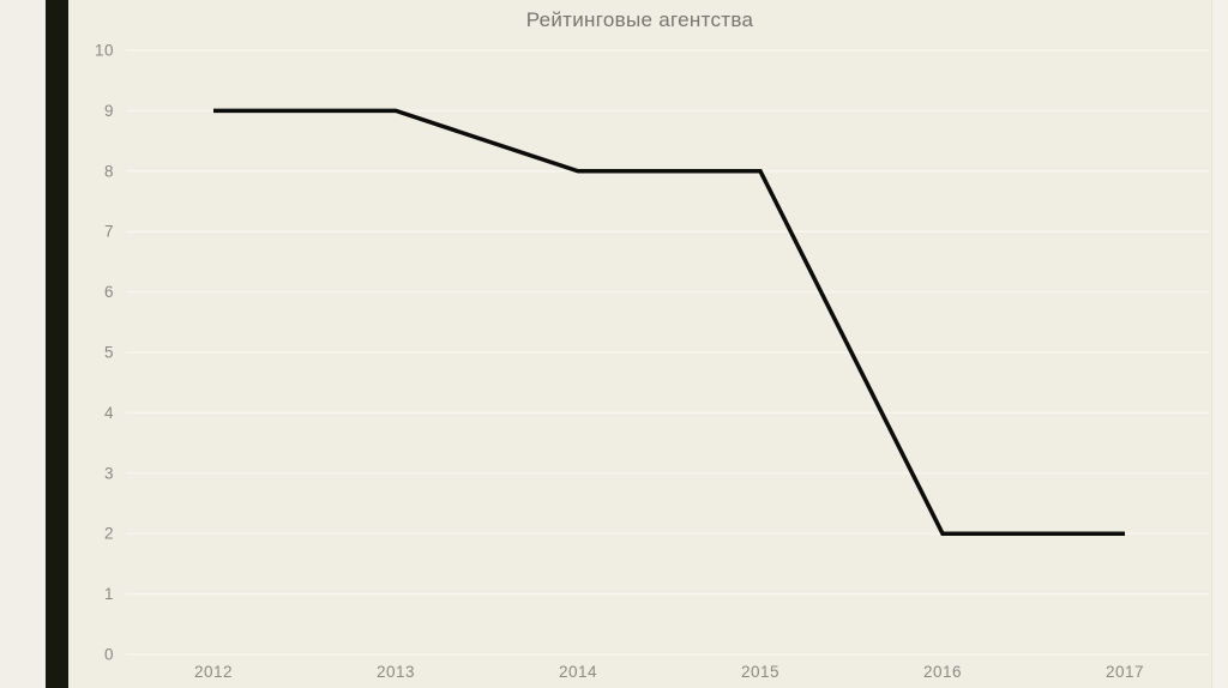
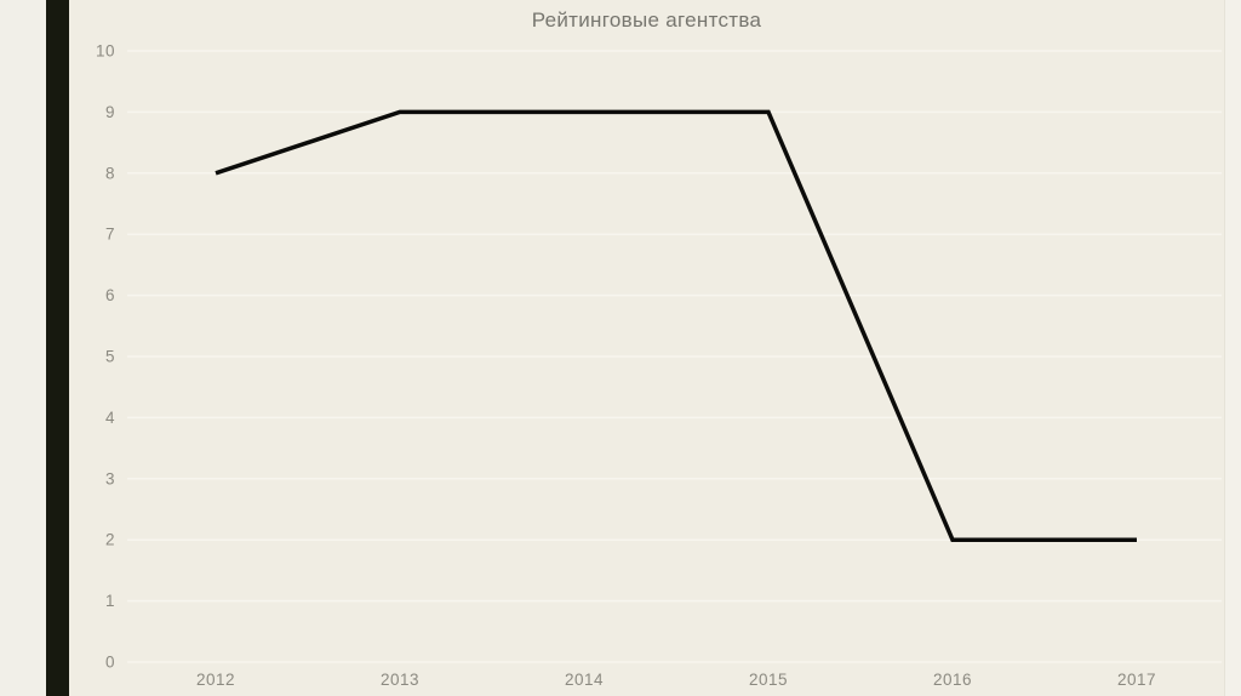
2012: 9 -> 8
2014: 8 -> 9
2015: 8 -> 9
